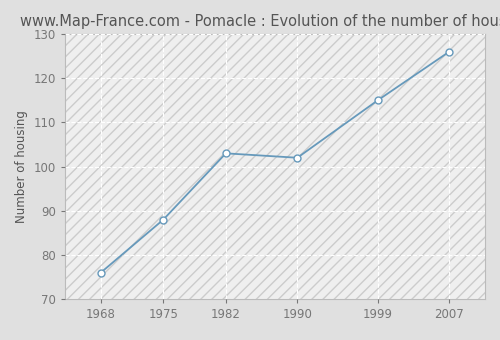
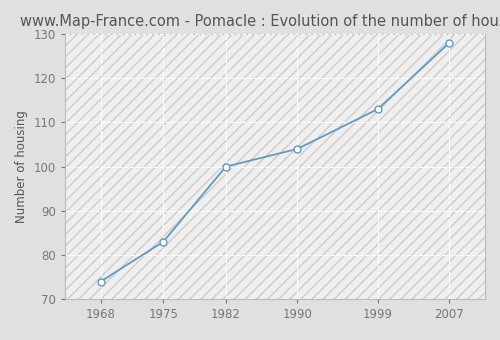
1968: 76 -> 74
1975: 88 -> 83
1982: 103 -> 100
1990: 102 -> 104
1999: 115 -> 113
2007: 126 -> 128
